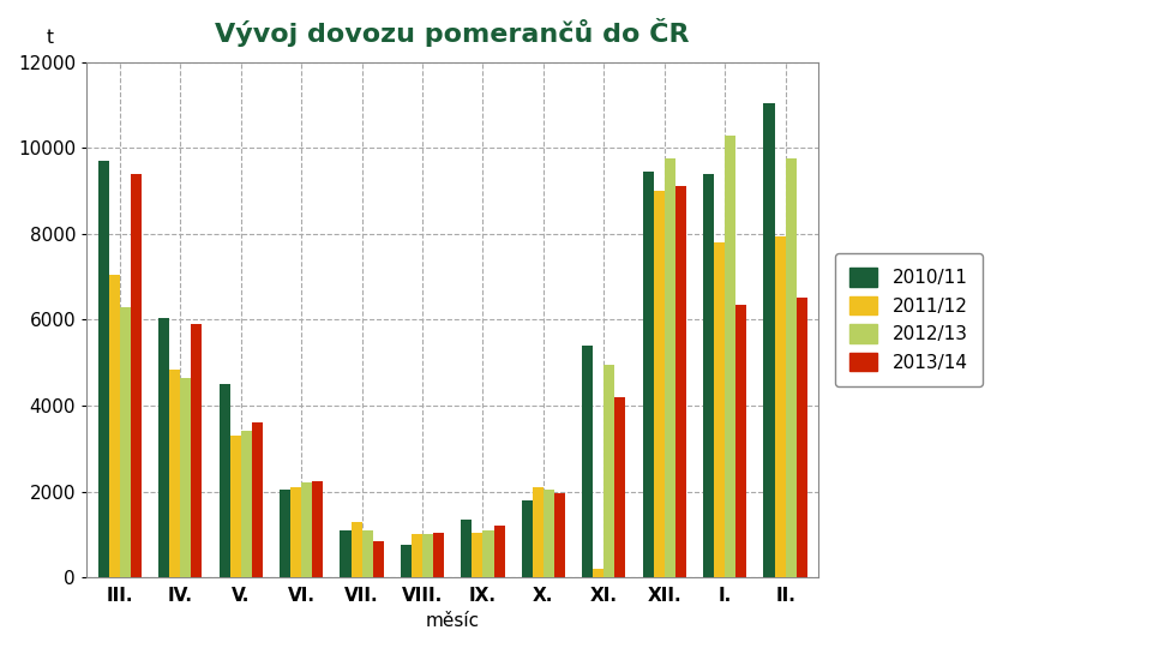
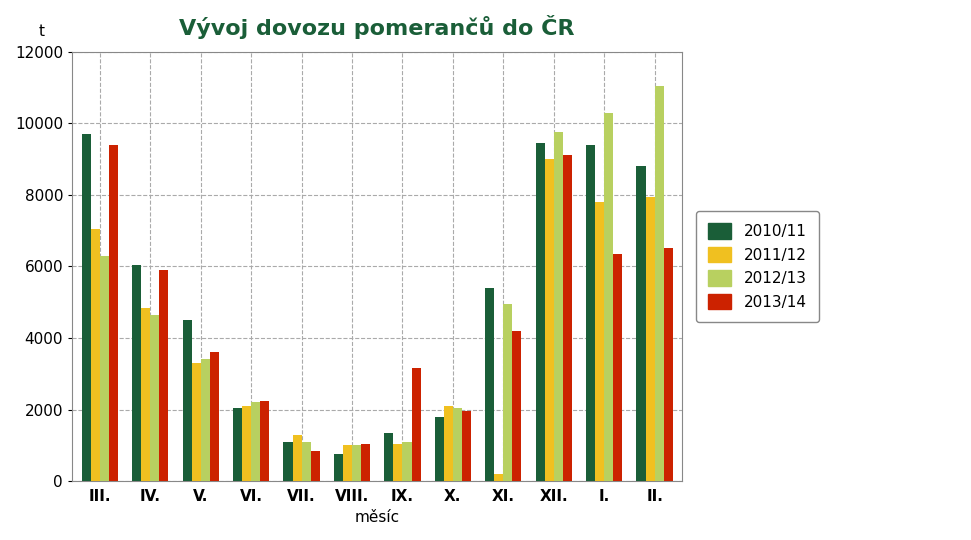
2013/14/IX.: 1200 -> 3150
2010/11/II.: 11050 -> 8800
2012/13/II.: 9750 -> 11050
